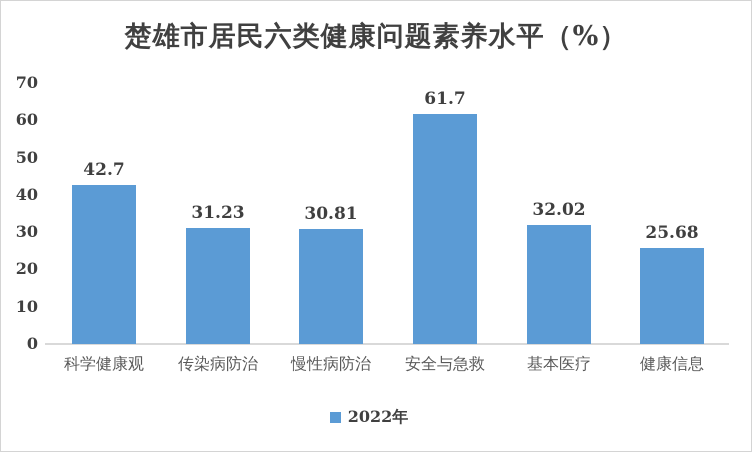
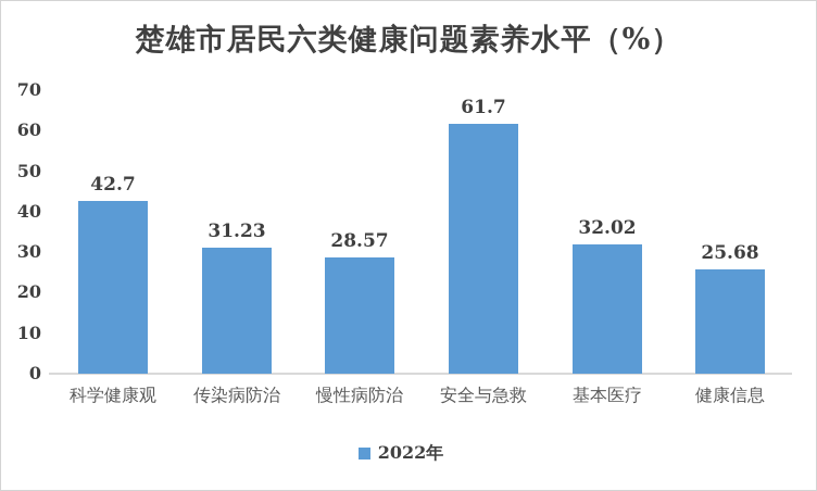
慢性病防治: 30.81 -> 28.57
